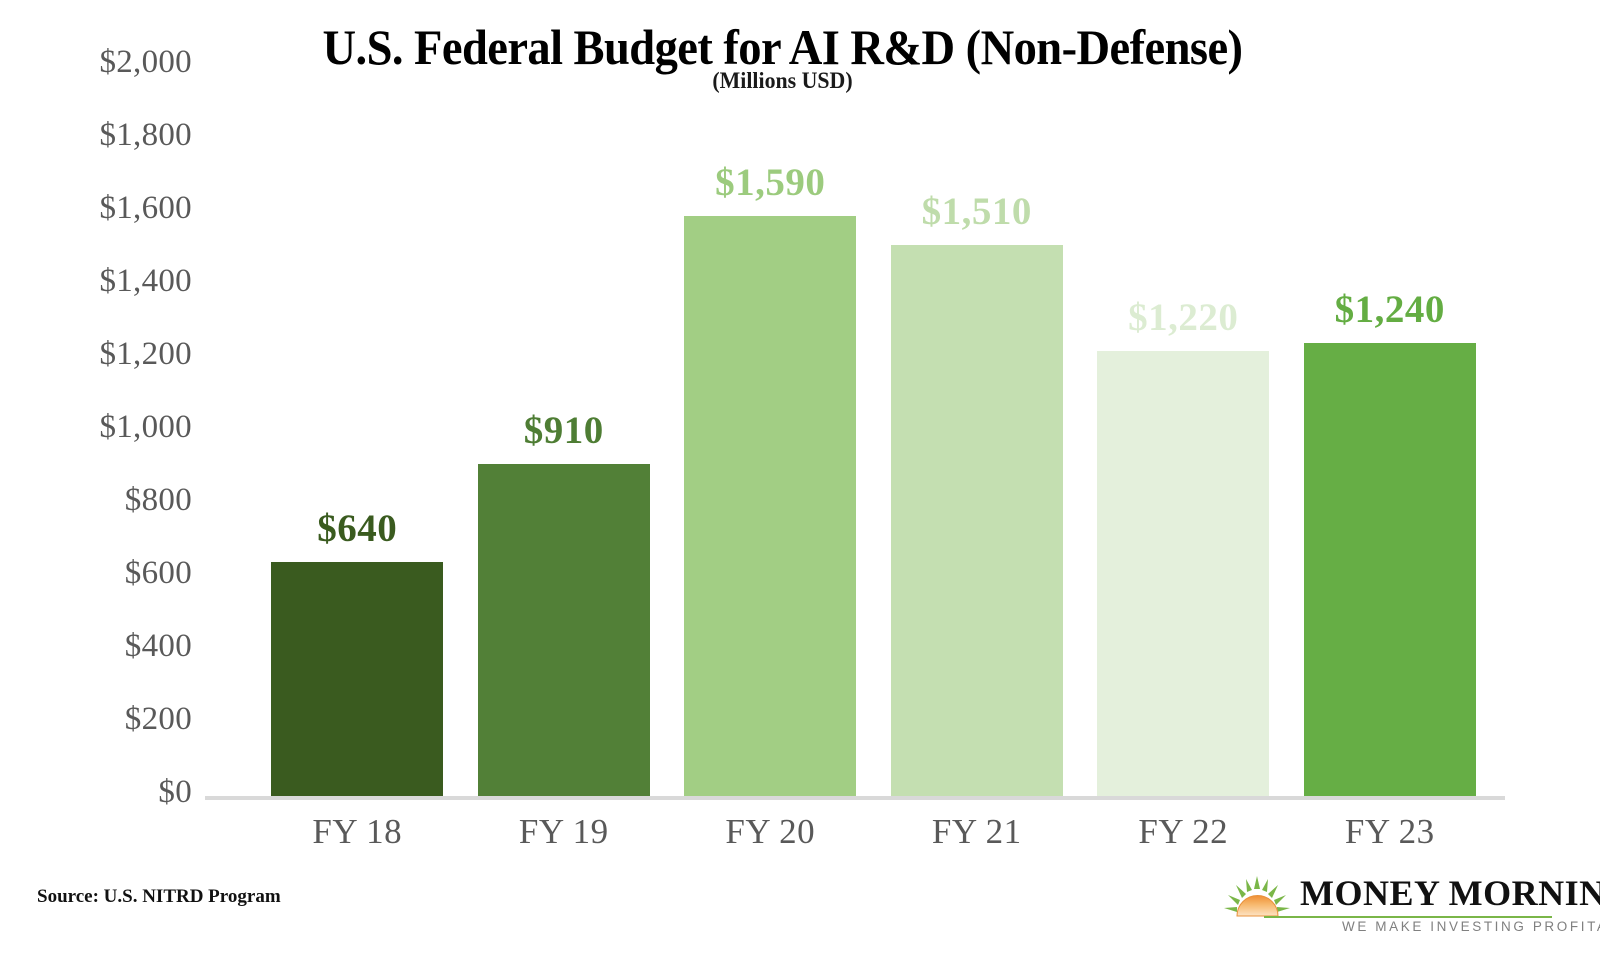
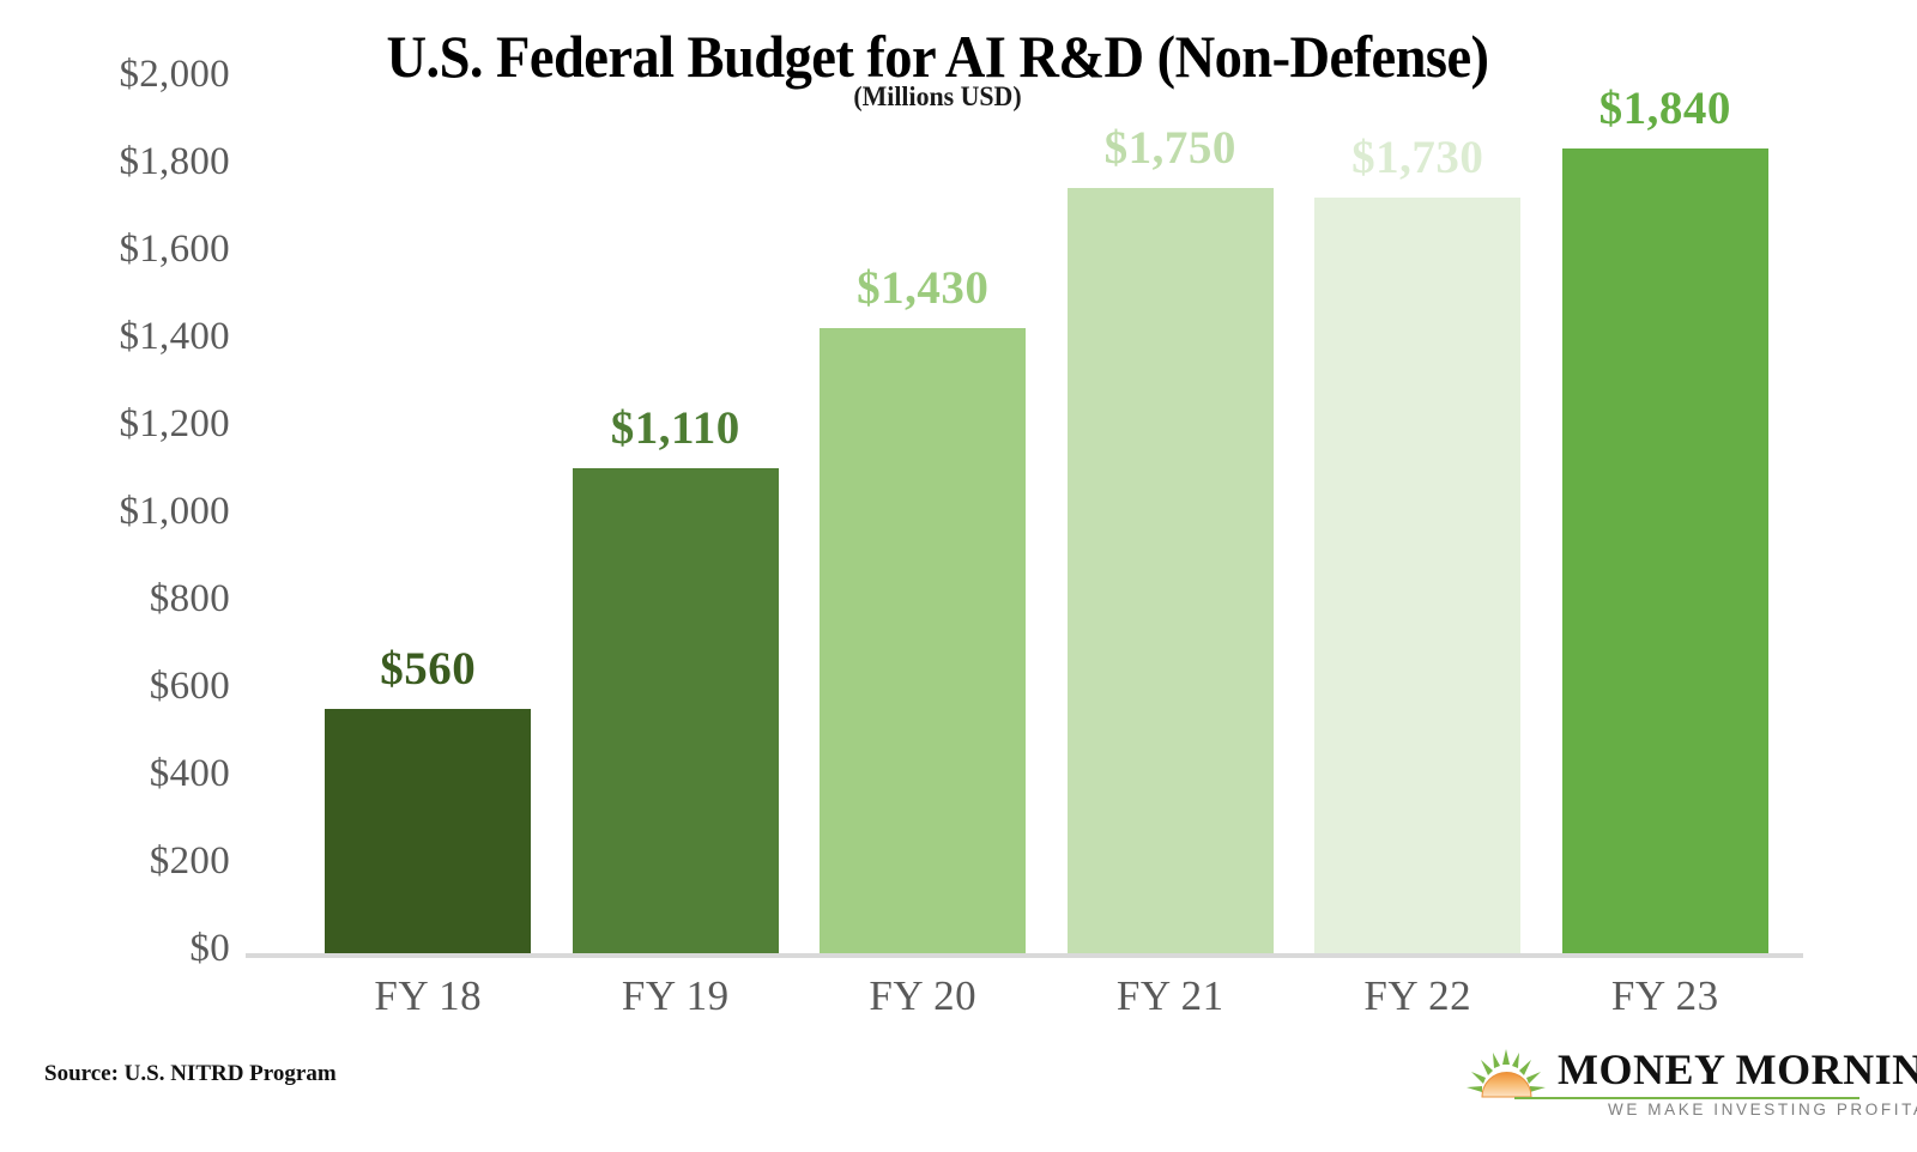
FY 18: $640 -> $560
FY 19: $910 -> $1,110
FY 20: $1,590 -> $1,430
FY 21: $1,510 -> $1,750
FY 22: $1,220 -> $1,730
FY 23: $1,240 -> $1,840
